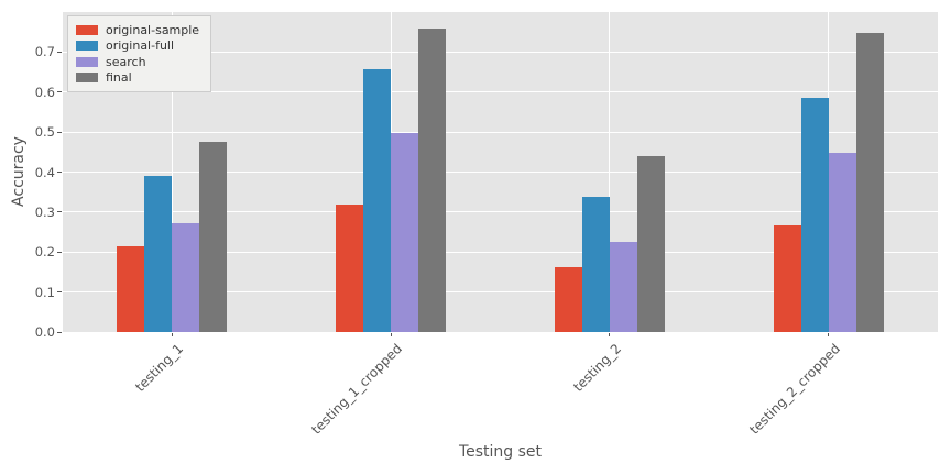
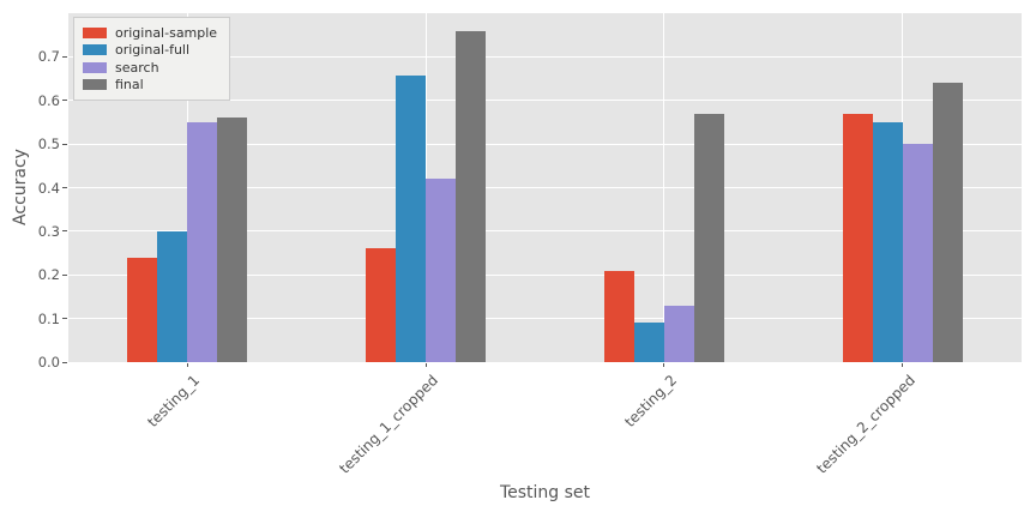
original-sample/testing_1: 0.21 -> 0.24
original-full/testing_1: 0.39 -> 0.30
search/testing_1: 0.27 -> 0.55
final/testing_1: 0.48 -> 0.56
original-sample/testing_1_cropped: 0.32 -> 0.26
search/testing_1_cropped: 0.50 -> 0.42
original-sample/testing_2: 0.16 -> 0.21
original-full/testing_2: 0.34 -> 0.09
search/testing_2: 0.23 -> 0.13
final/testing_2: 0.44 -> 0.57
original-sample/testing_2_cropped: 0.27 -> 0.57
original-full/testing_2_cropped: 0.59 -> 0.55
search/testing_2_cropped: 0.45 -> 0.50
final/testing_2_cropped: 0.75 -> 0.64
